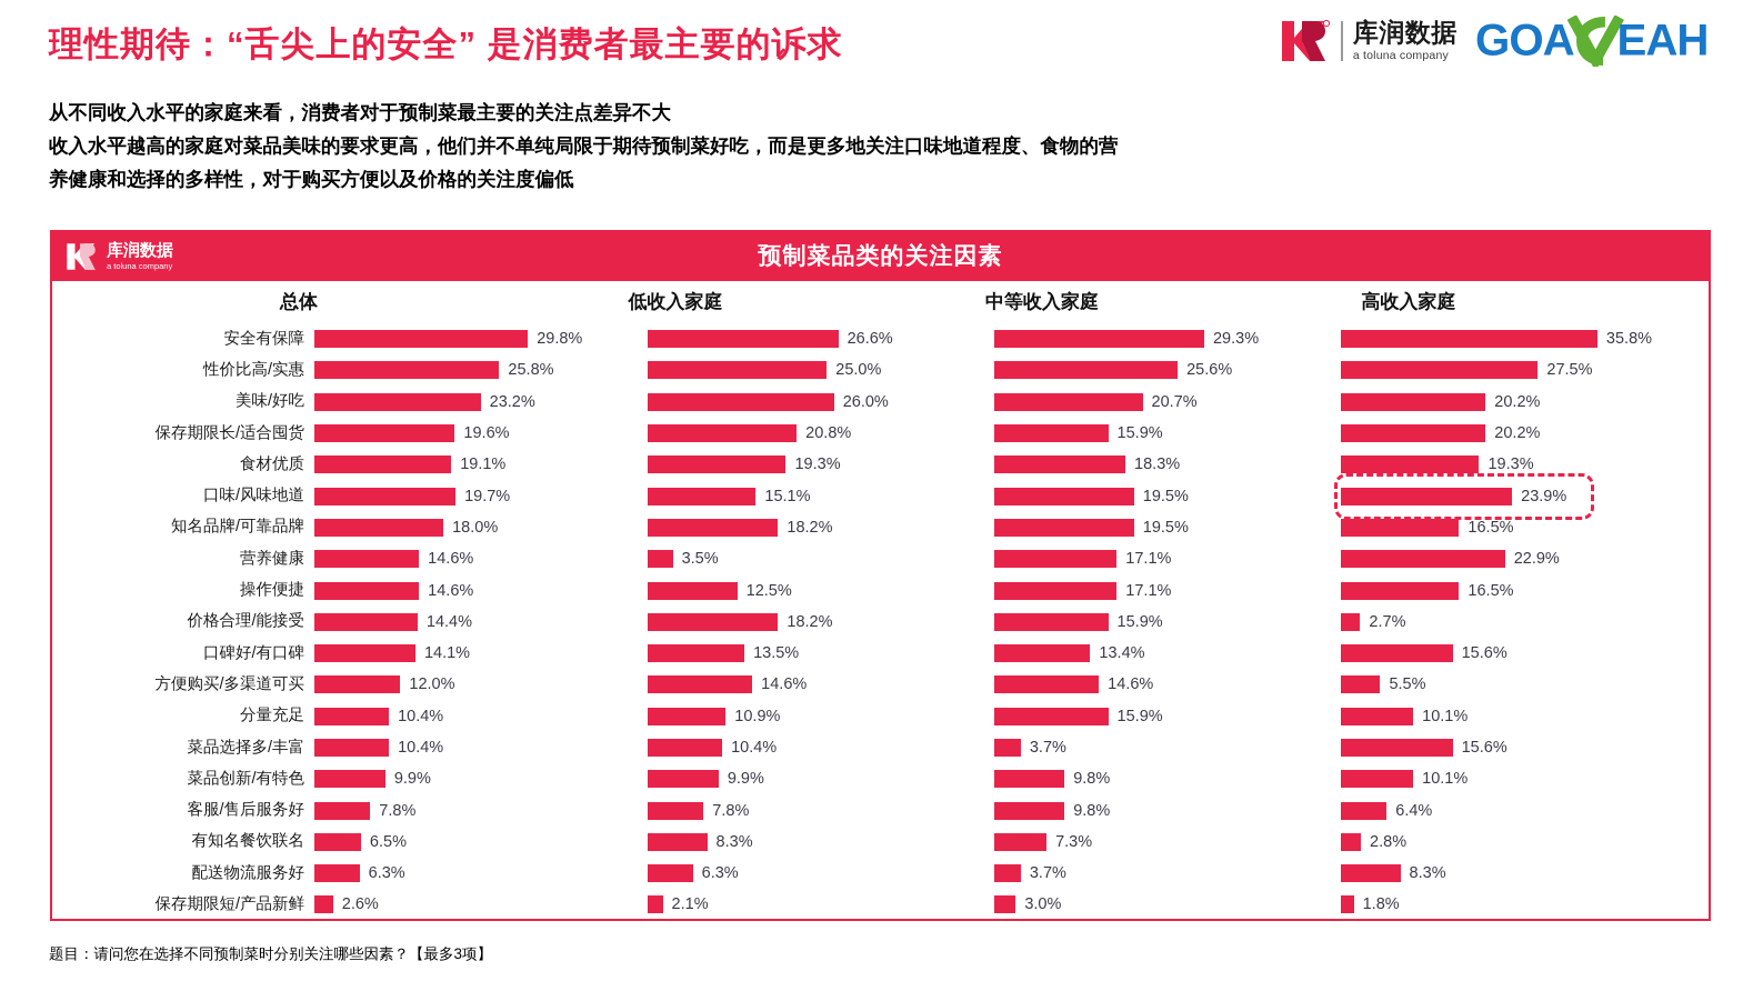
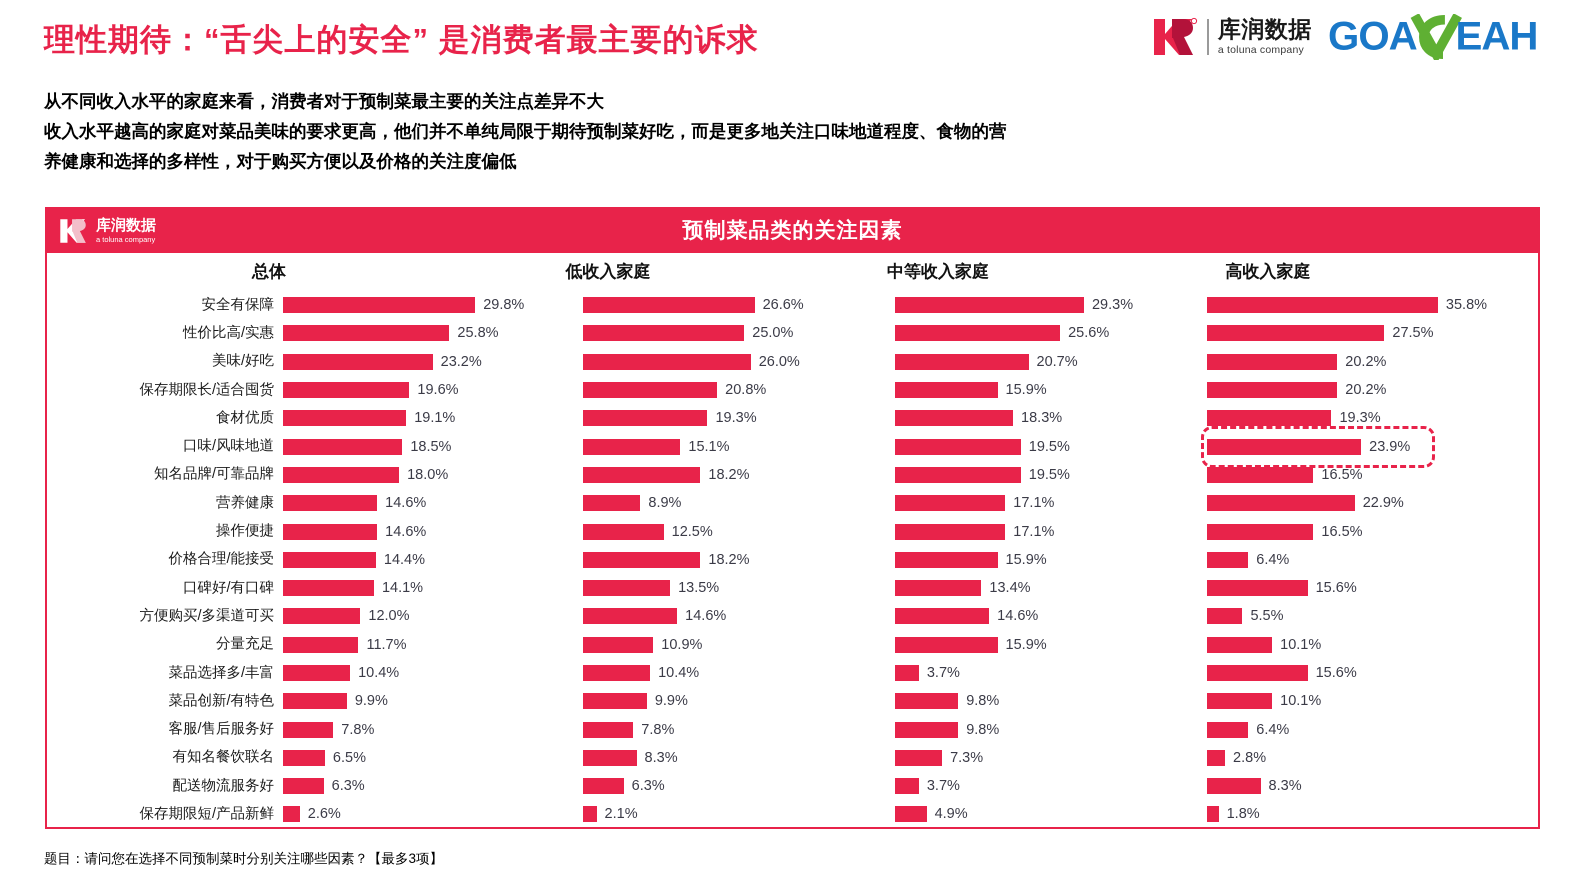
总体/口味/风味地道: 19.7% -> 18.5%
低收入家庭/营养健康: 3.5% -> 8.9%
高收入家庭/价格合理/能接受: 2.7% -> 6.4%
总体/分量充足: 10.4% -> 11.7%
中等收入家庭/保存期限短/产品新鲜: 3.0% -> 4.9%
